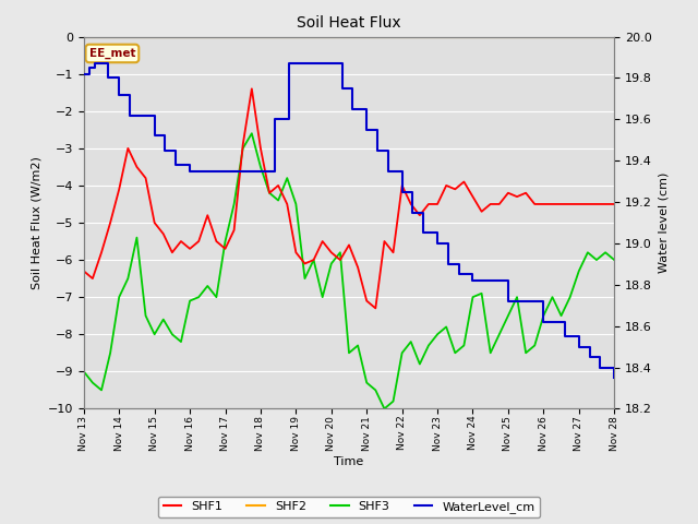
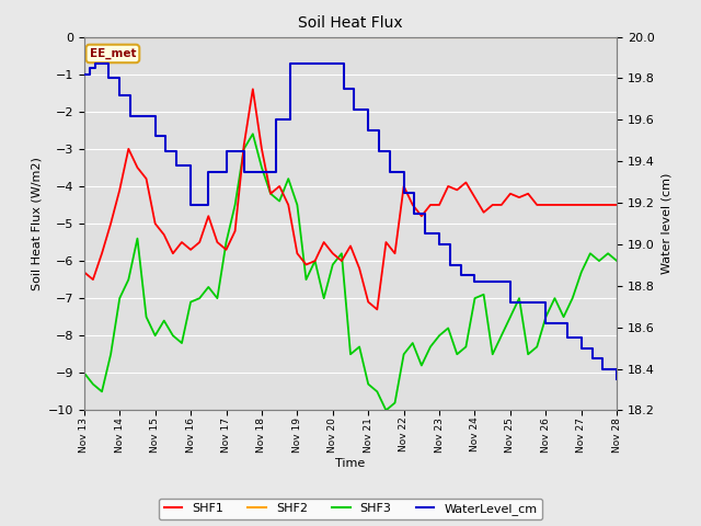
WaterLevel_cm/Nov 16: 19.35 -> 19.19
WaterLevel_cm/Nov 17: 19.35 -> 19.45
